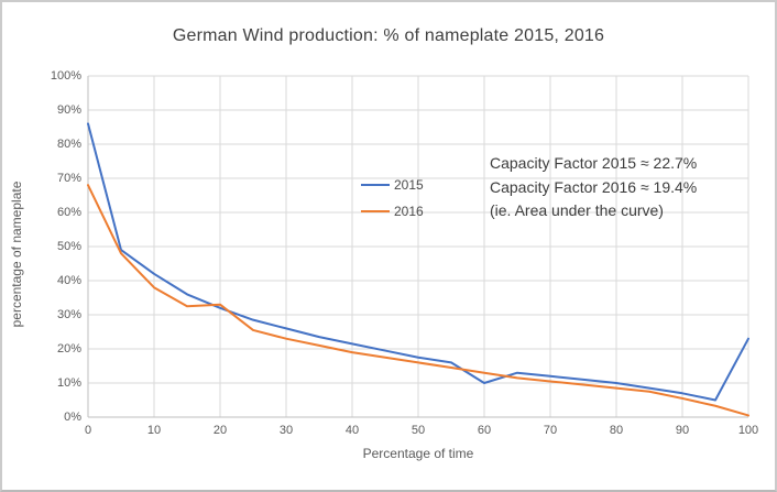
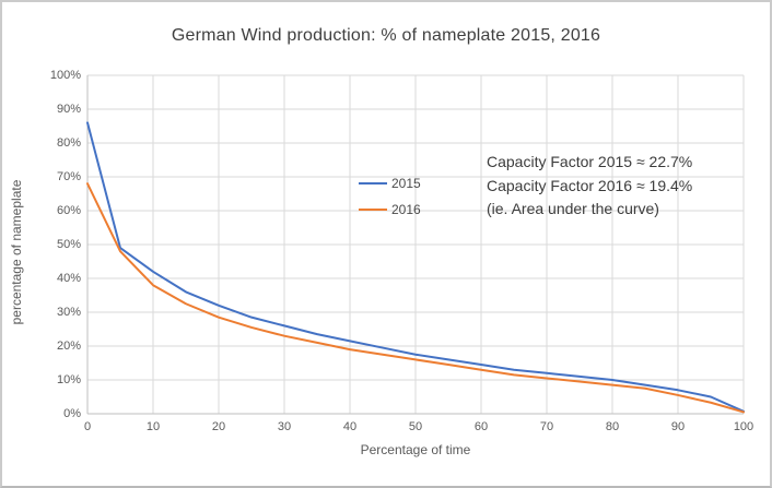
2016/20: 33% -> 28%
2015/60: 10% -> 14%
2015/100: 23% -> 1%
